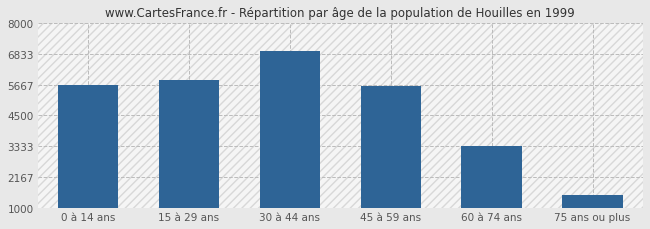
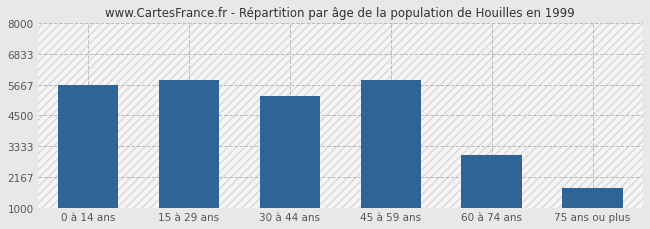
30 à 44 ans: 6950 -> 5250
45 à 59 ans: 5600 -> 5850
60 à 74 ans: 3330 -> 3000
75 ans ou plus: 1500 -> 1750
